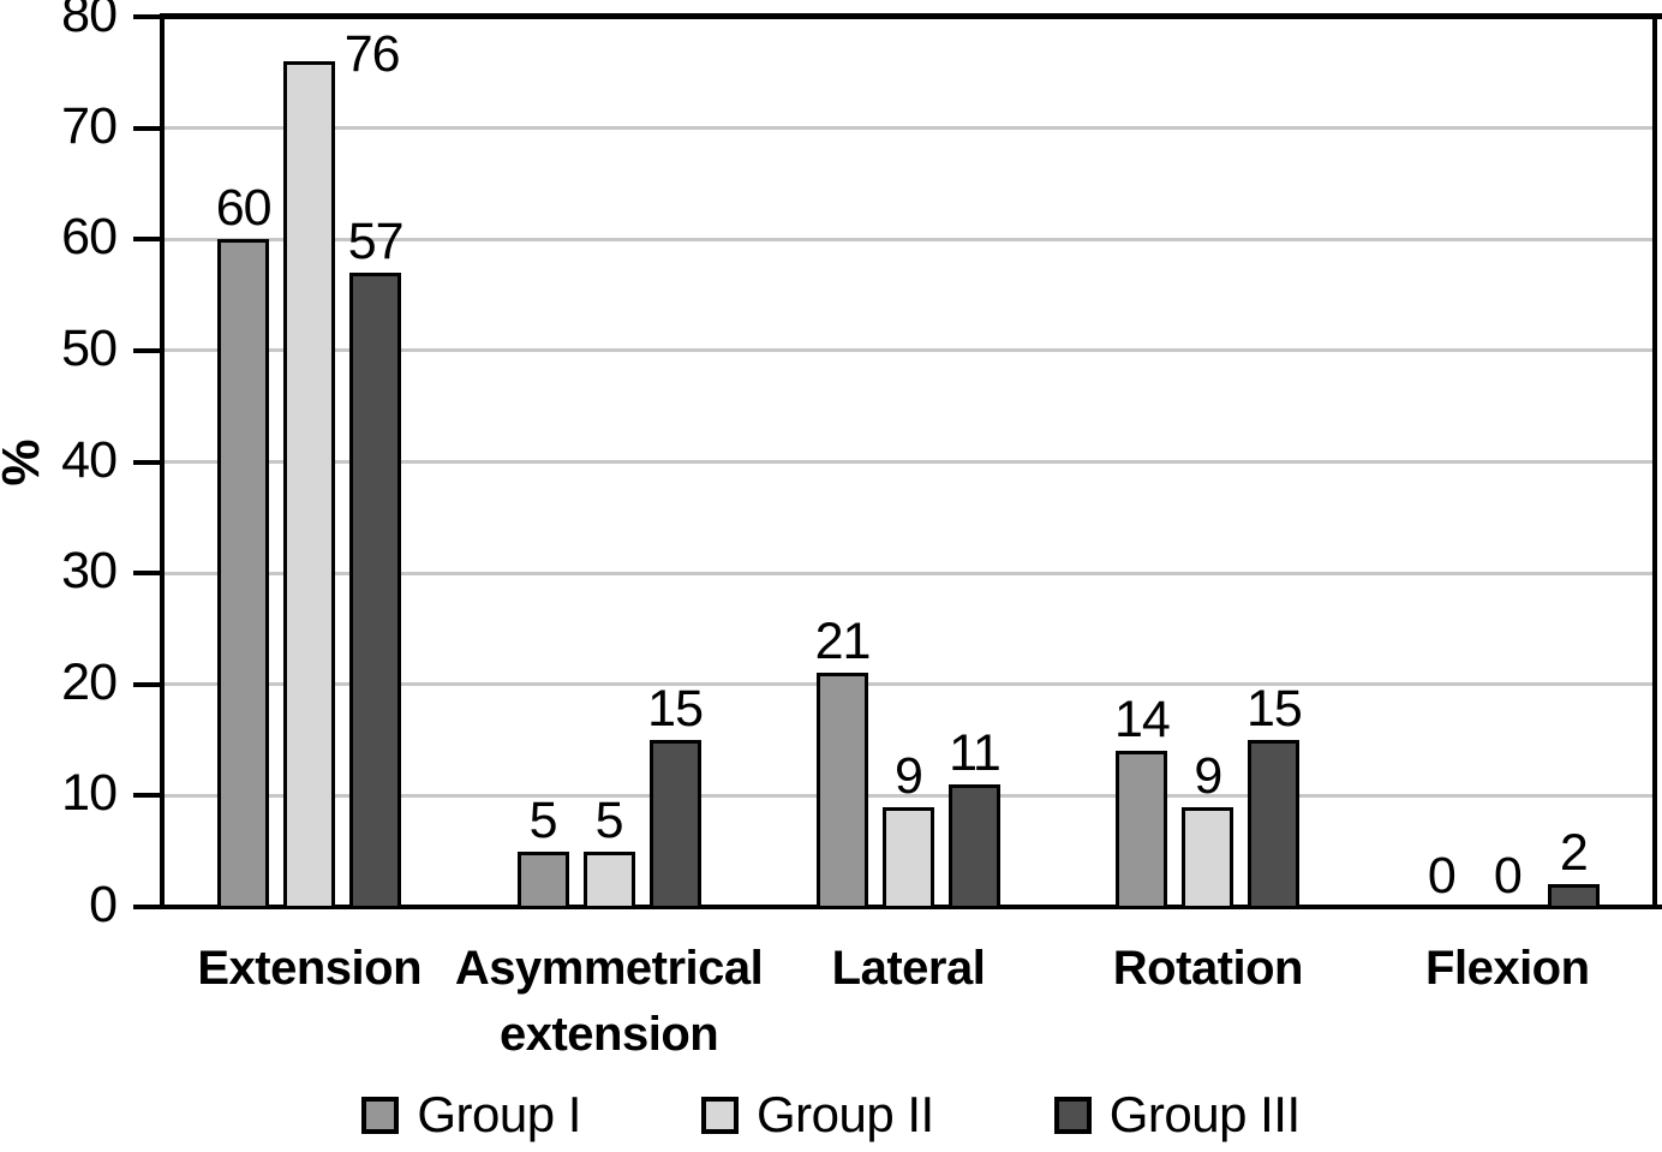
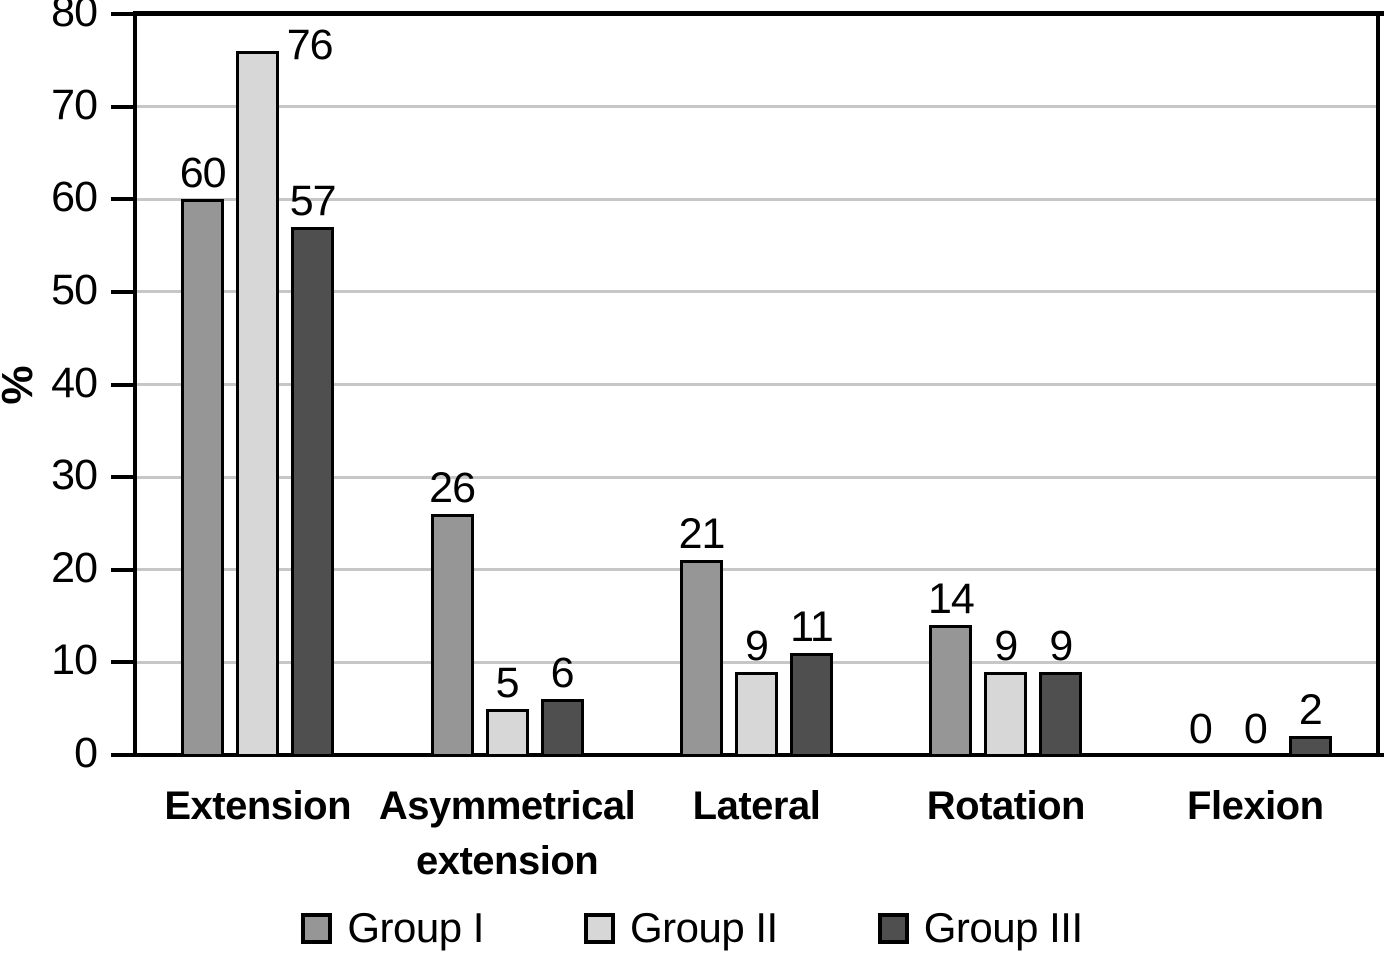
Group I/Asymmetrical extension: 5 -> 26
Group III/Asymmetrical extension: 15 -> 6
Group III/Rotation: 15 -> 9
